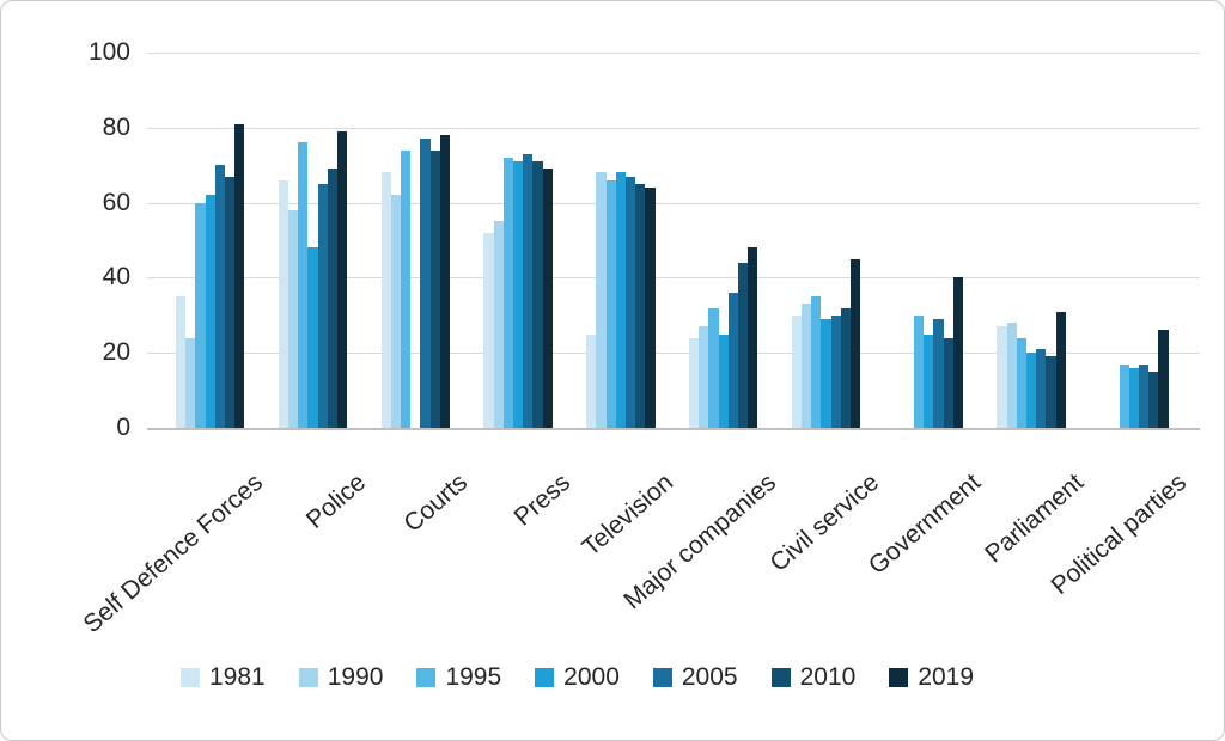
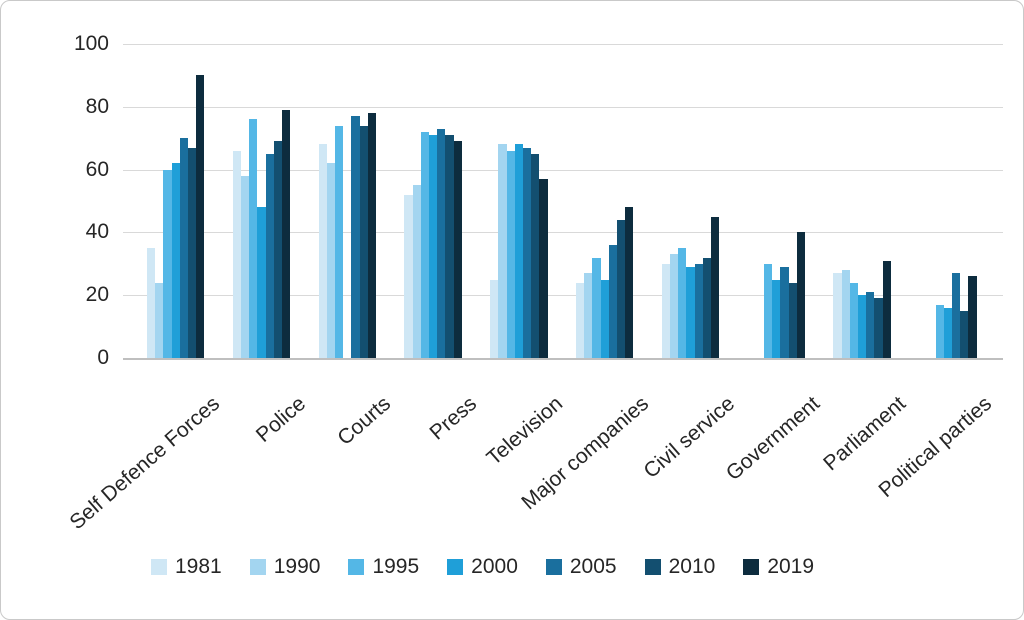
2019/Self Defence Forces: 81 -> 90
2019/Television: 64 -> 57
2005/Political parties: 17 -> 27
